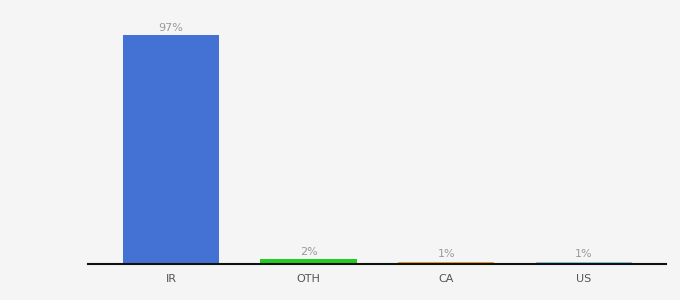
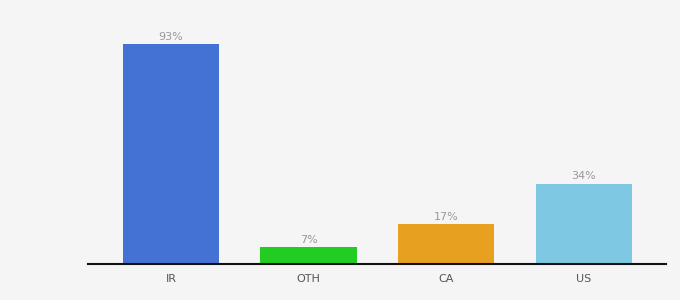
IR: 97% -> 93%
OTH: 2% -> 7%
CA: 1% -> 17%
US: 1% -> 34%
